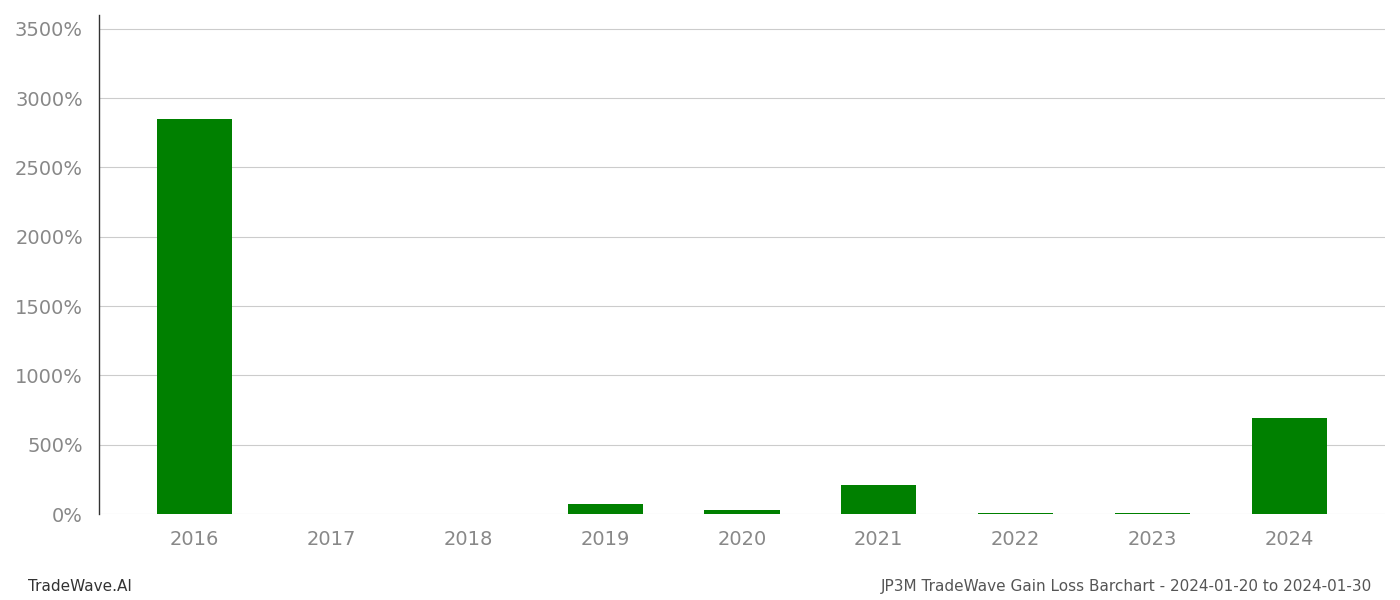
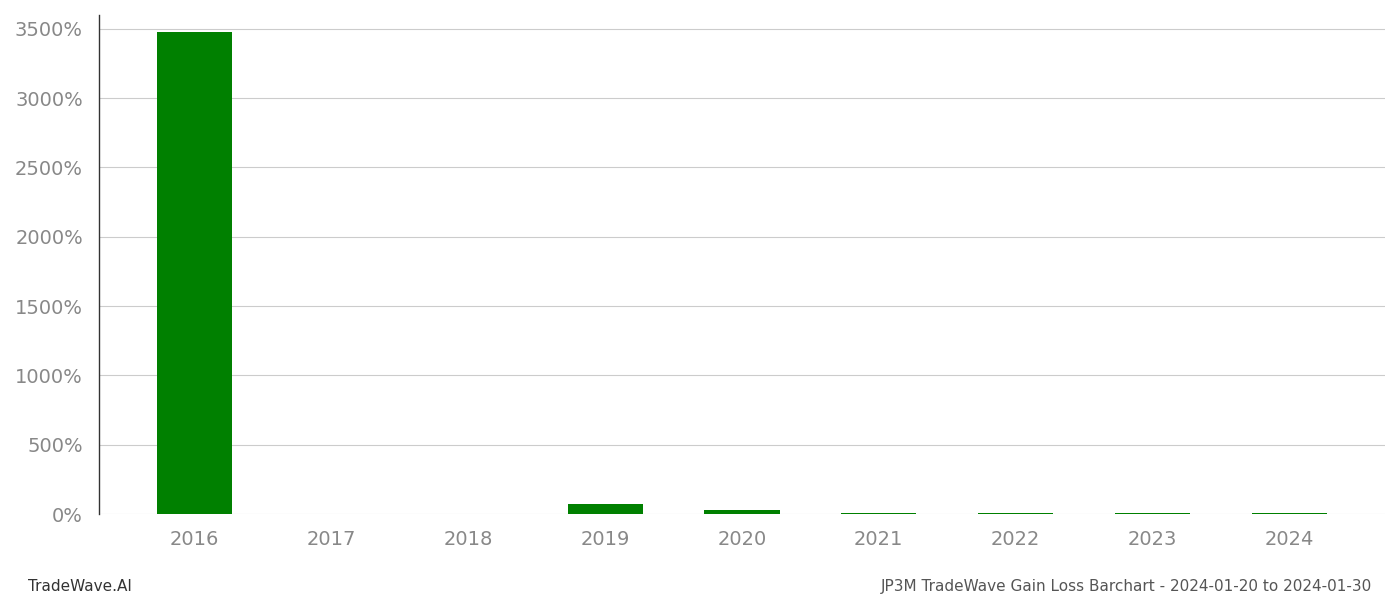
2016: 2850% -> 3480%
2021: 210% -> 10%
2024: 690% -> 10%
